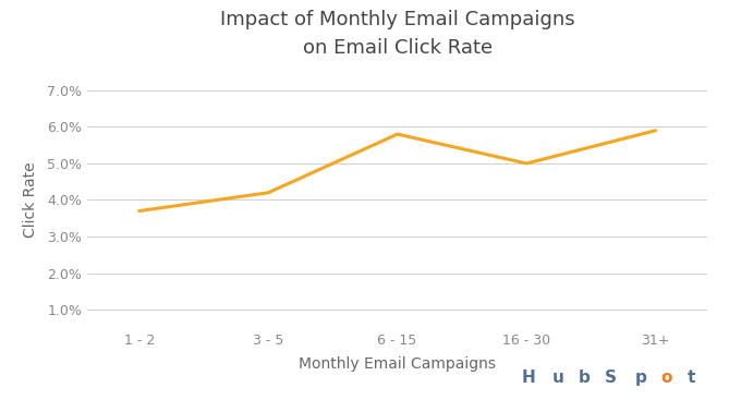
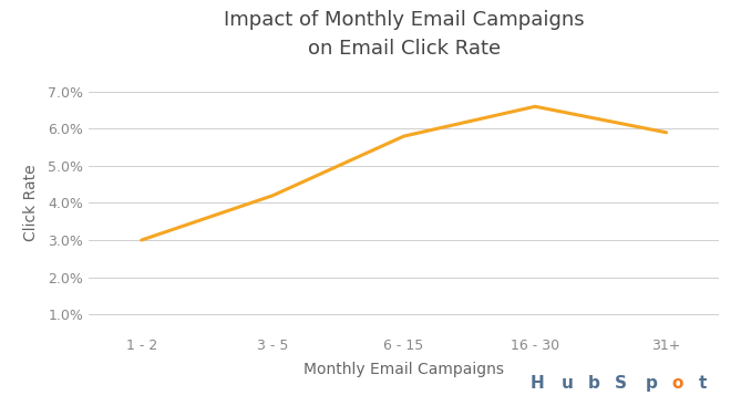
1 - 2: 3.7% -> 3.0%
16 - 30: 5.0% -> 6.6%
